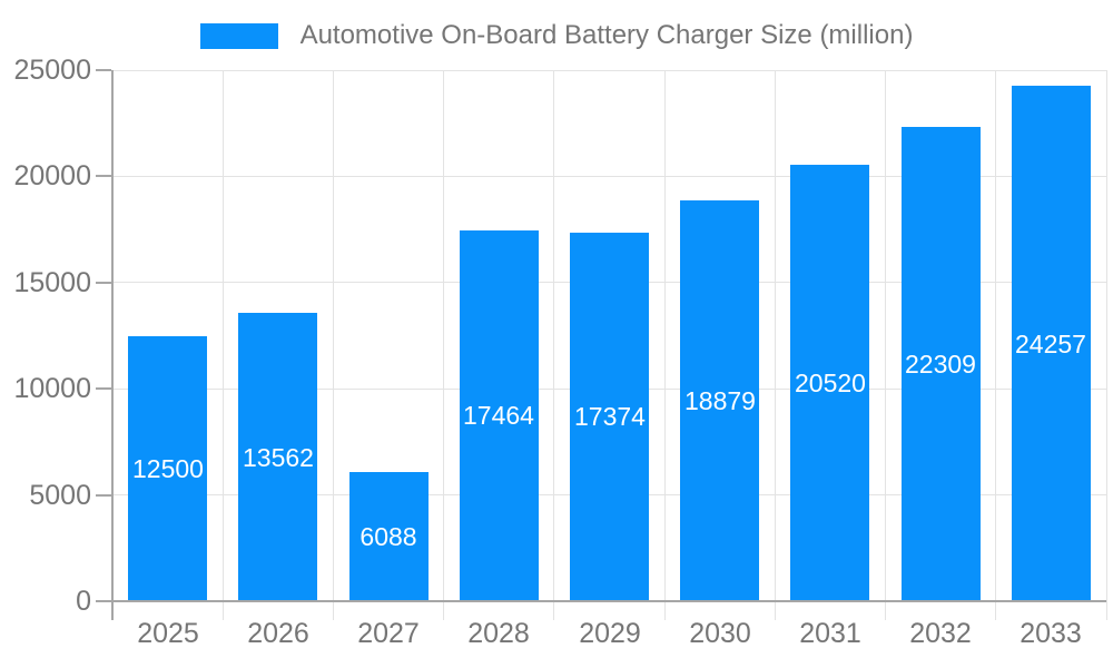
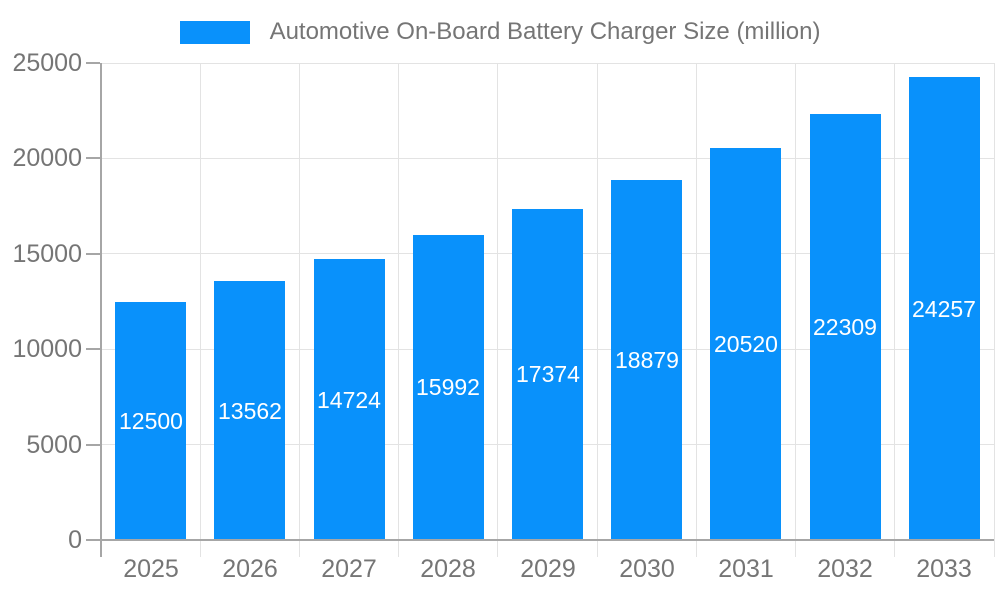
2027: 6088 -> 14724
2028: 17464 -> 15992
